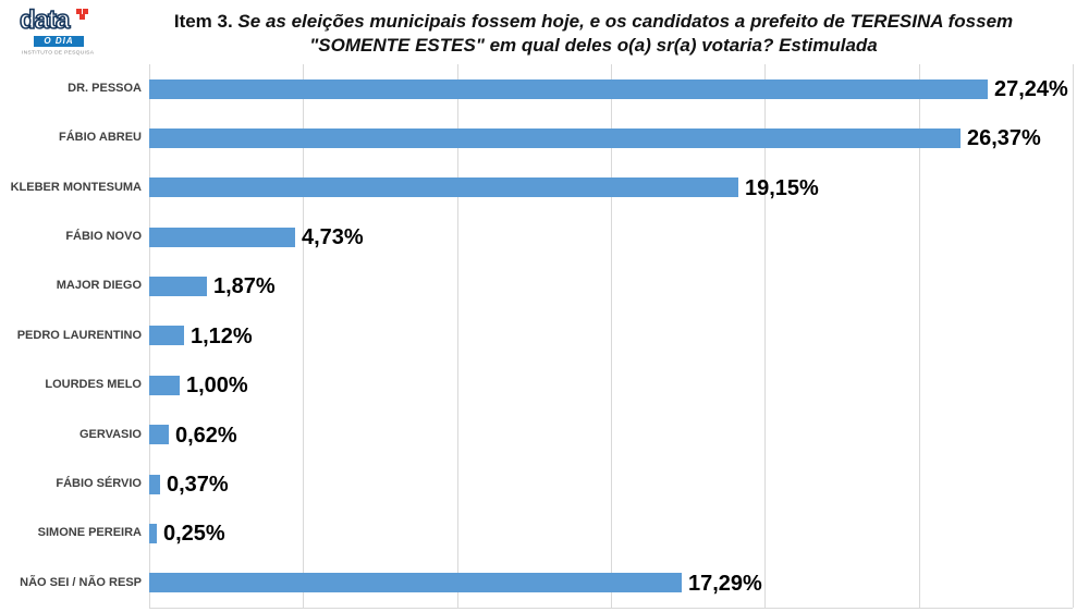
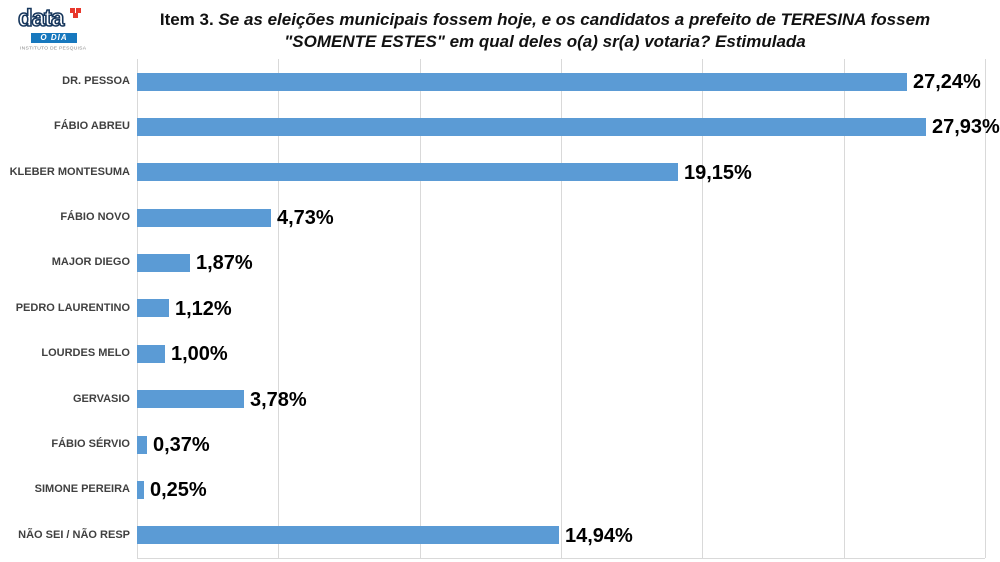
FÁBIO ABREU: 26,37% -> 27,93%
GERVASIO: 0,62% -> 3,78%
NÃO SEI / NÃO RESP: 17,29% -> 14,94%
